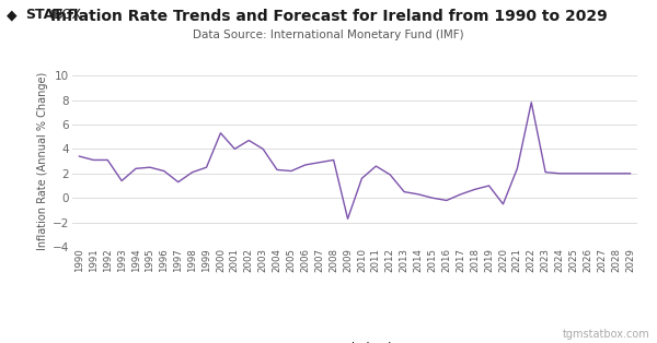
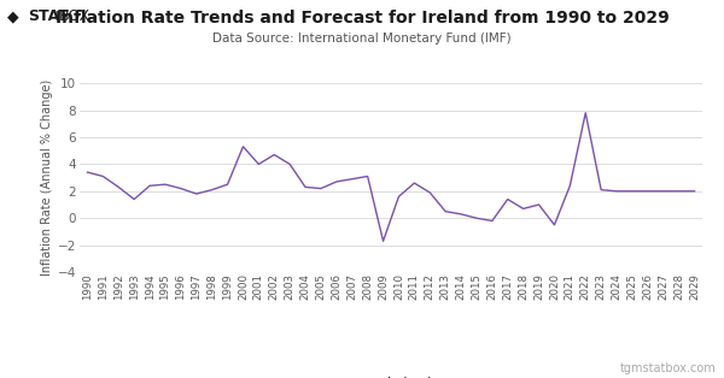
1992: 3.1 -> 2.3
1997: 1.3 -> 1.8
2017: 0.3 -> 1.4
